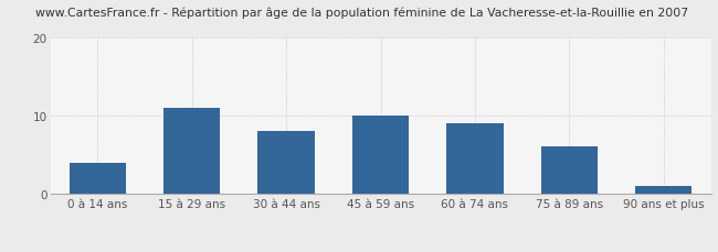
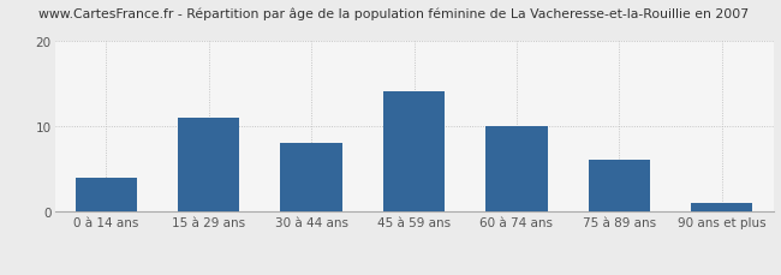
45 à 59 ans: 10 -> 14
60 à 74 ans: 9 -> 10
